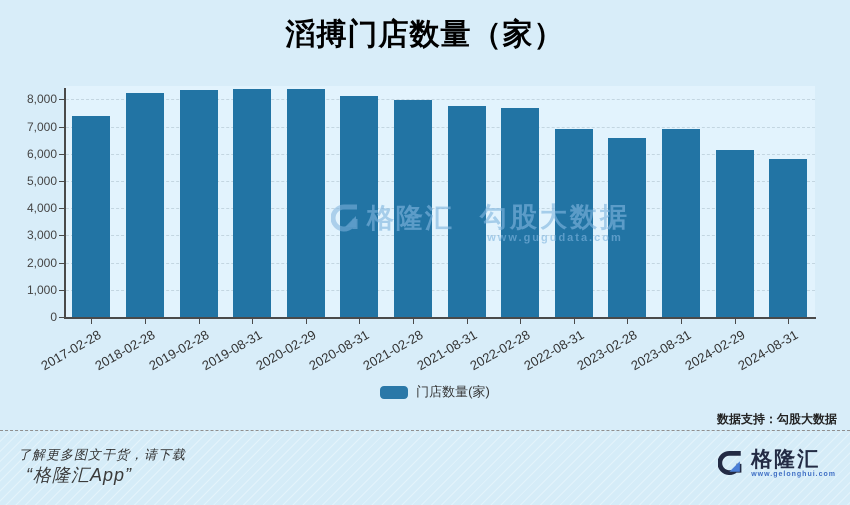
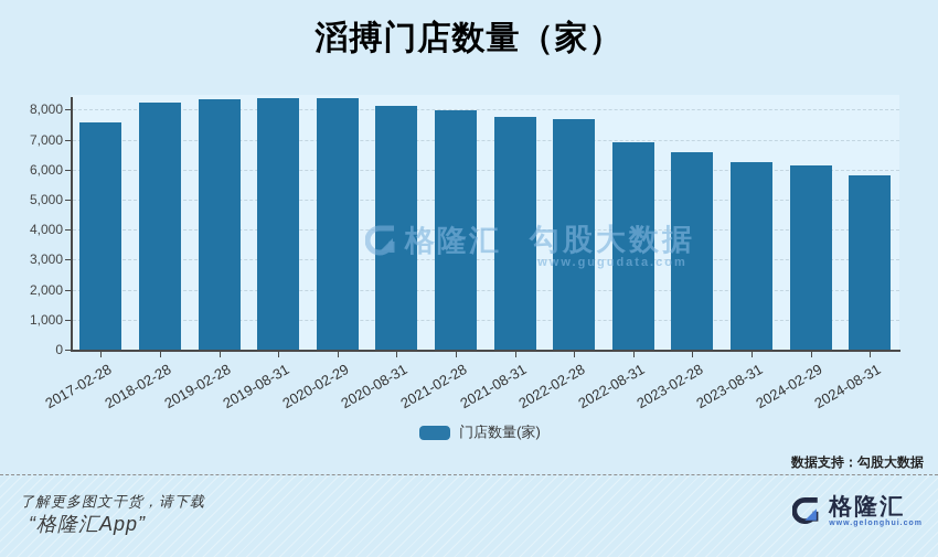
2017-02-28: 7400 -> 7600
2023-08-31: 6900 -> 6200
